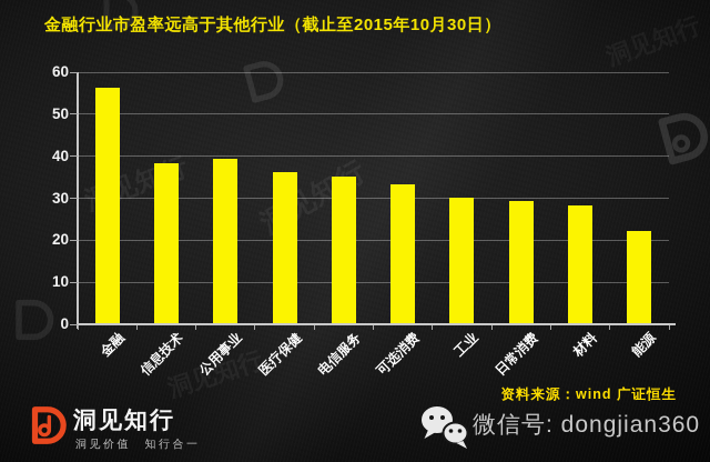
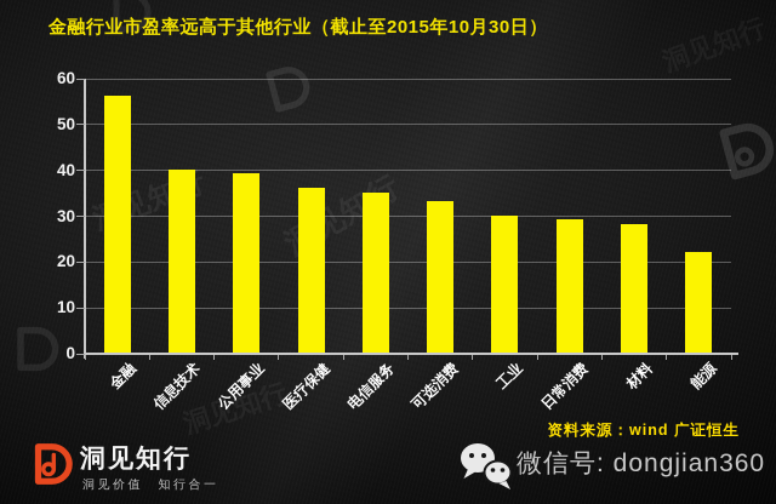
信息技术: 38 -> 40
